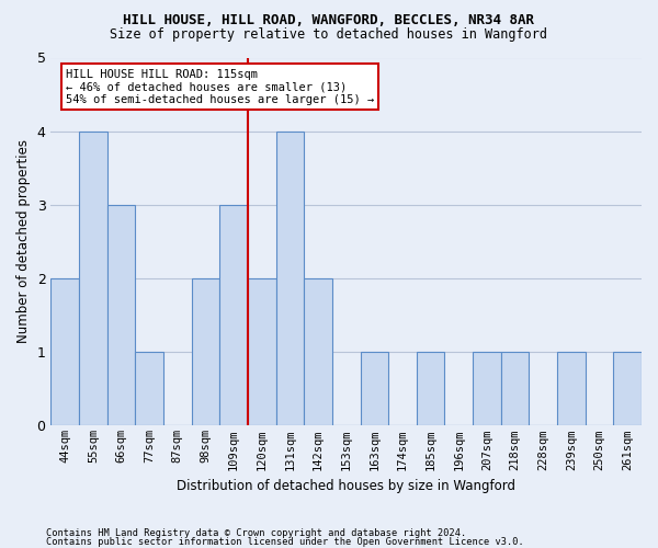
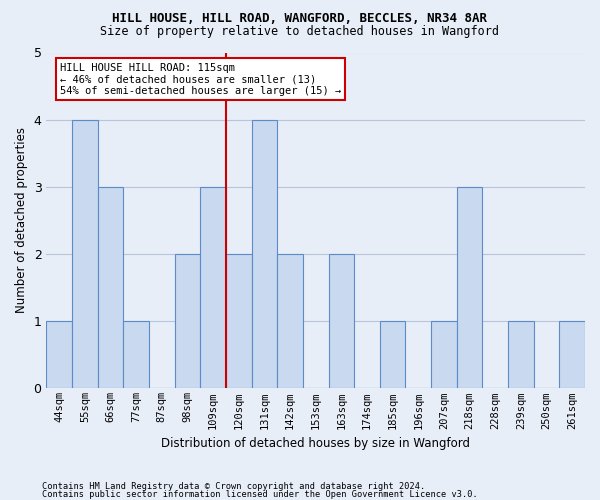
44sqm: 2 -> 1
163sqm: 1 -> 2
218sqm: 1 -> 3
